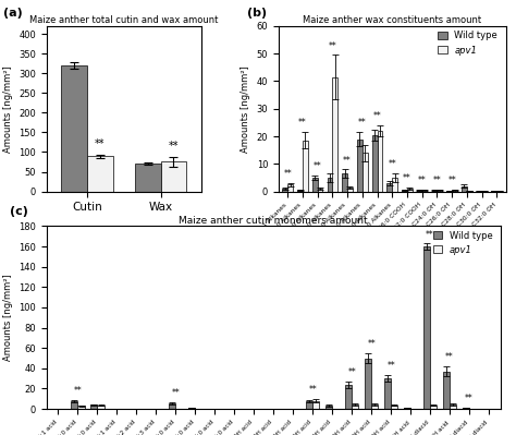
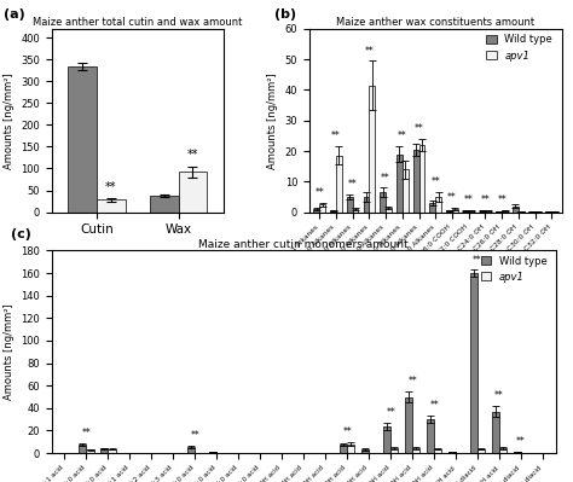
Maize anther total cutin and wax amount/Wild type/Cutin: 320 -> 335
Maize anther total cutin and wax amount/apv1/Cutin: 90 -> 28
Maize anther total cutin and wax amount/Wild type/Wax: 70 -> 38
Maize anther total cutin and wax amount/apv1/Wax: 75 -> 92
